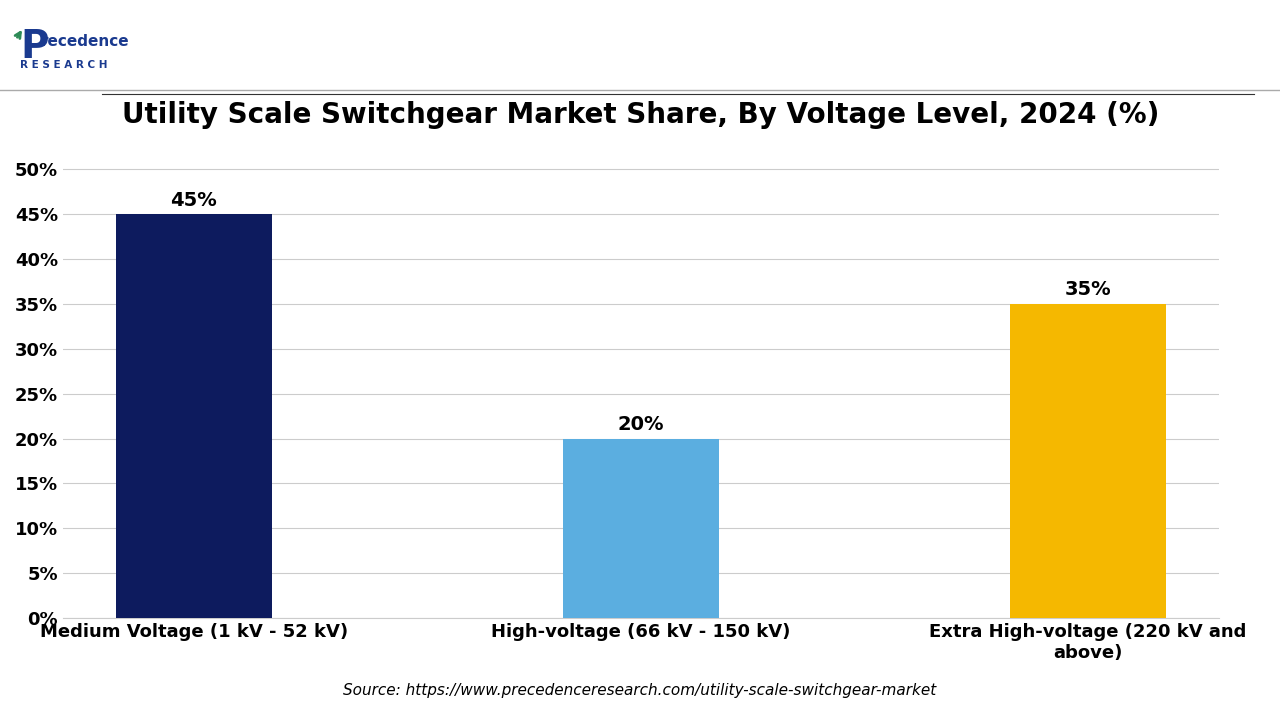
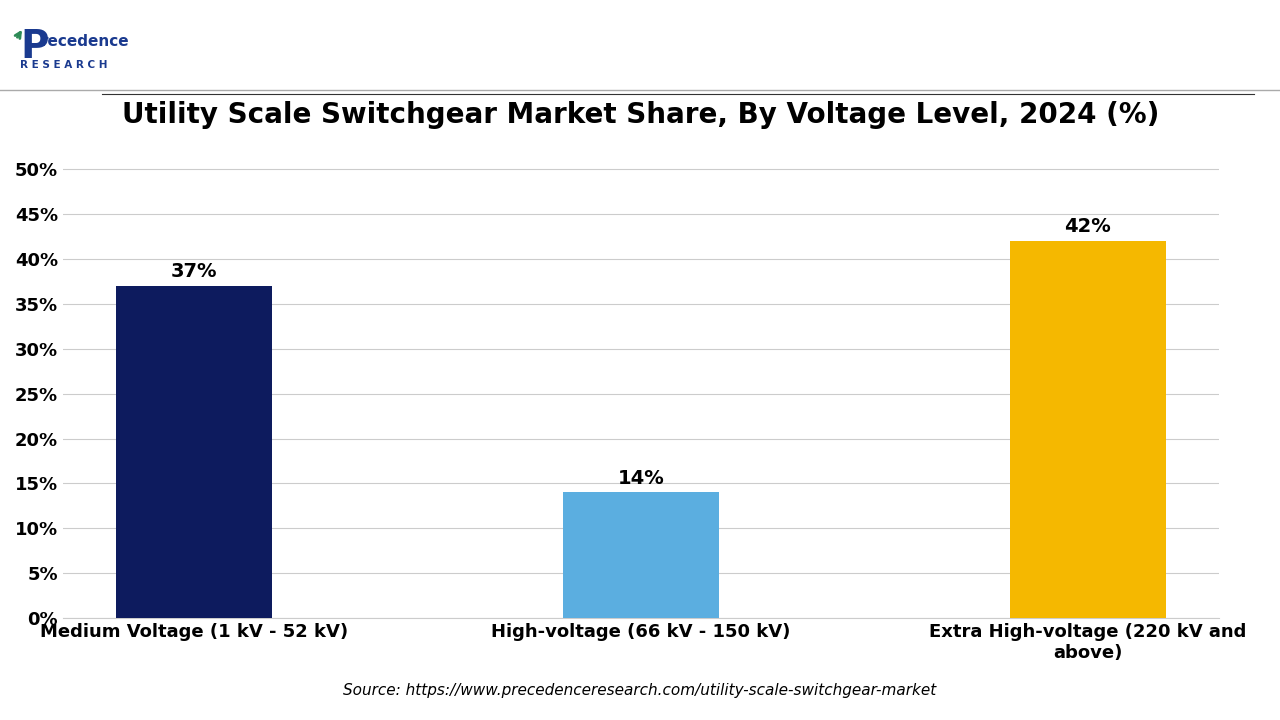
Medium Voltage (1 kV - 52 kV): 45% -> 37%
High-voltage (66 kV - 150 kV): 20% -> 14%
Extra High-voltage (220 kV and above): 35% -> 42%
